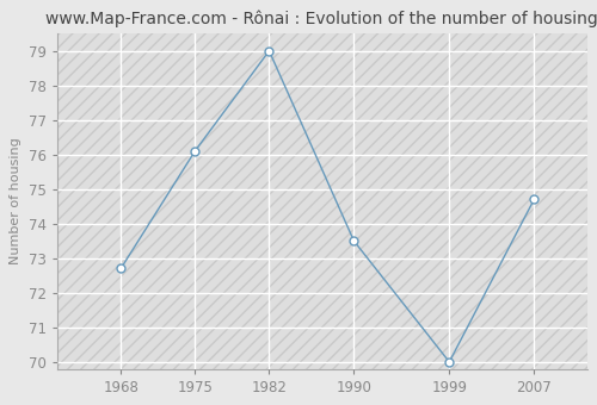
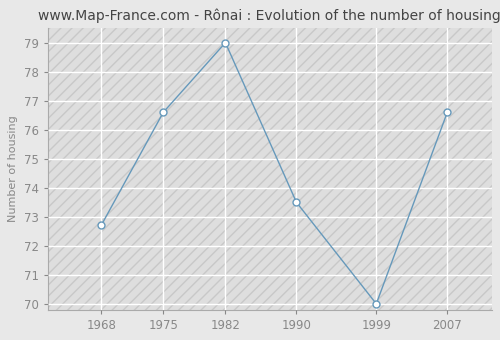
1975: 76.1 -> 76.6
2007: 74.7 -> 76.6
